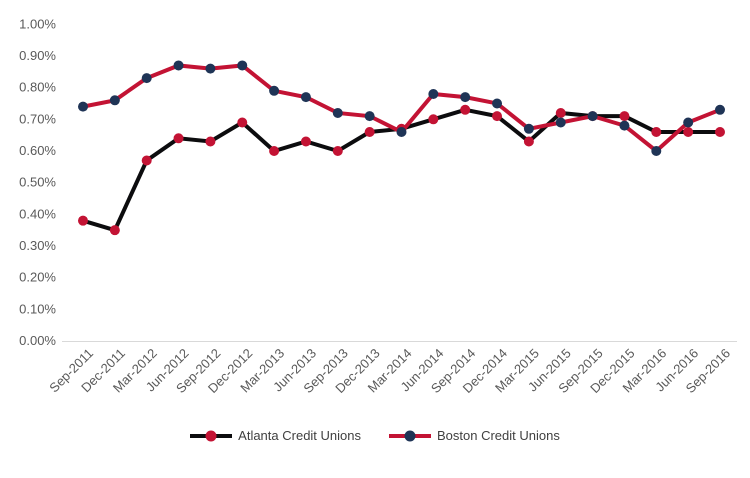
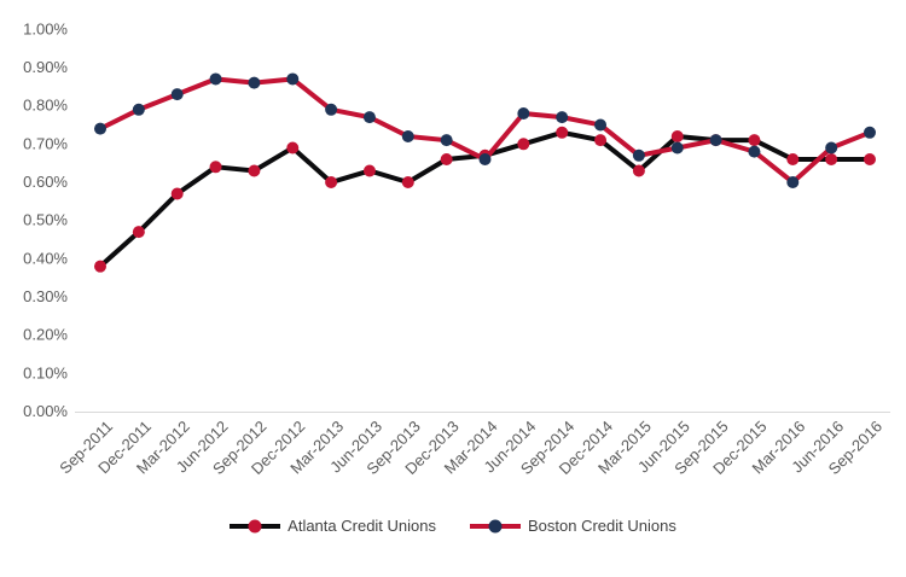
Atlanta Credit Unions/Dec-2011: 0.35% -> 0.47%
Boston Credit Unions/Dec-2011: 0.76% -> 0.79%
